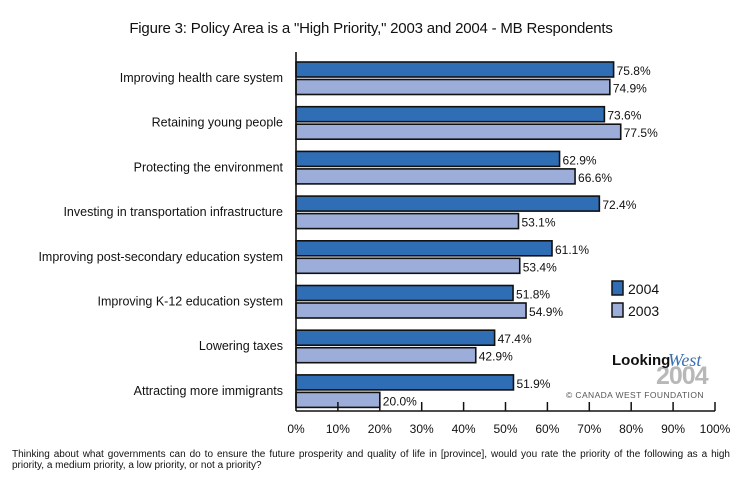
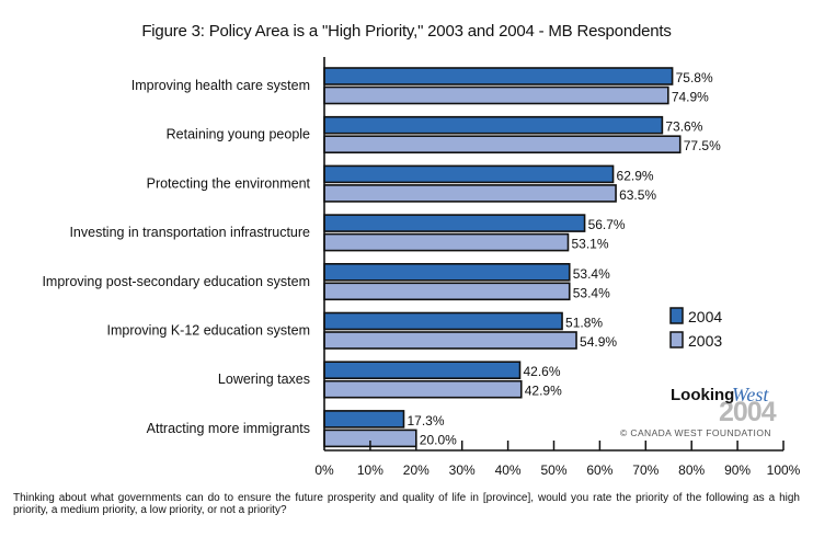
2003/Protecting the environment: 66.6% -> 63.5%
2004/Investing in transportation infrastructure: 72.4% -> 56.7%
2004/Improving post-secondary education system: 61.1% -> 53.4%
2004/Lowering taxes: 47.4% -> 42.6%
2004/Attracting more immigrants: 51.9% -> 17.3%
